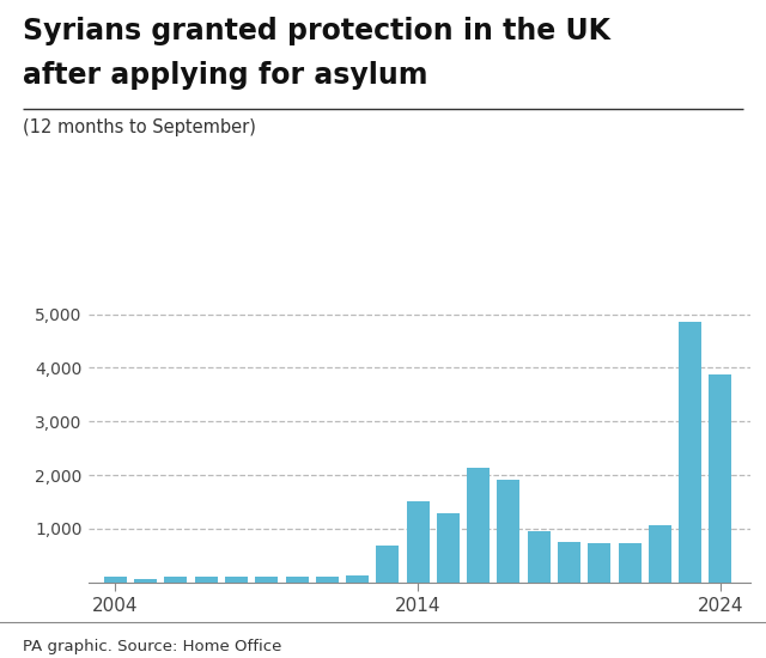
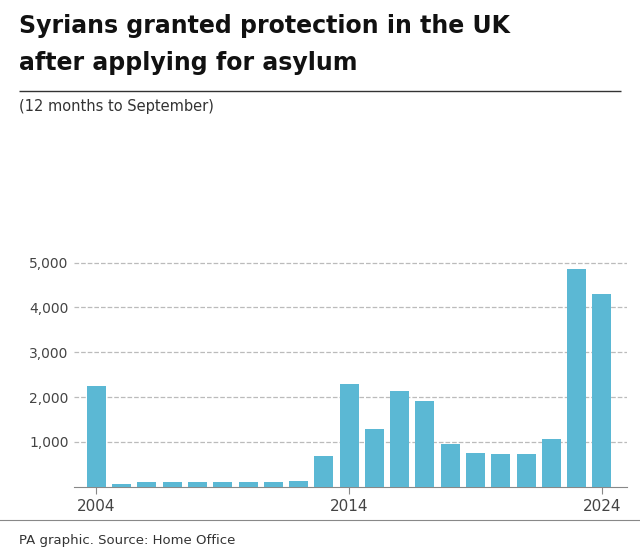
2004: 100 -> 2,250
2014: 1,520 -> 2,300
2024: 3,870 -> 4,300
